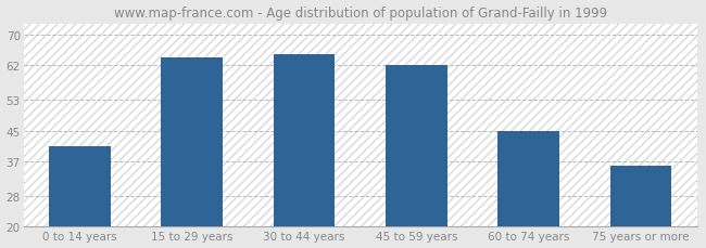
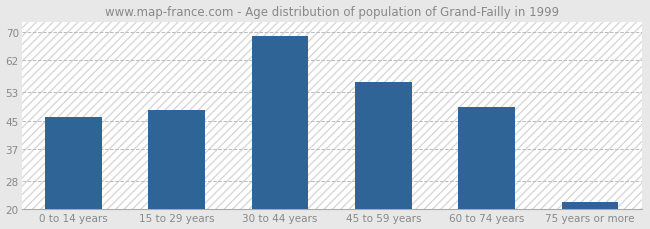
0 to 14 years: 41 -> 46
15 to 29 years: 64 -> 48
30 to 44 years: 65 -> 69
45 to 59 years: 62 -> 56
60 to 74 years: 45 -> 49
75 years or more: 36 -> 22
